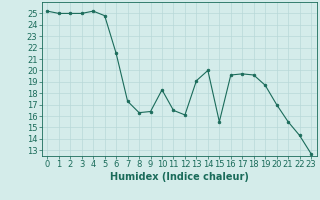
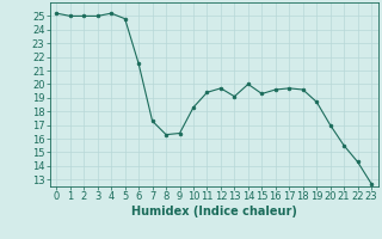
11: 16.5 -> 19.4
12: 16.1 -> 19.7
15: 15.5 -> 19.3
